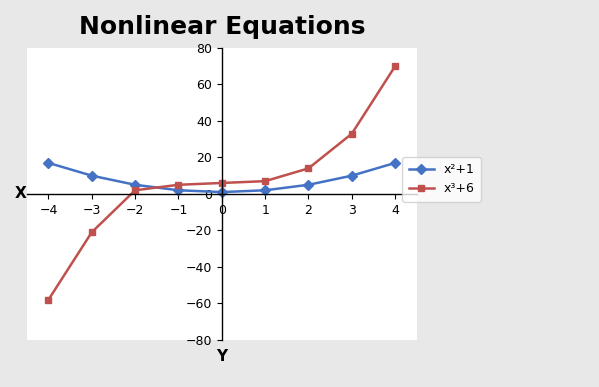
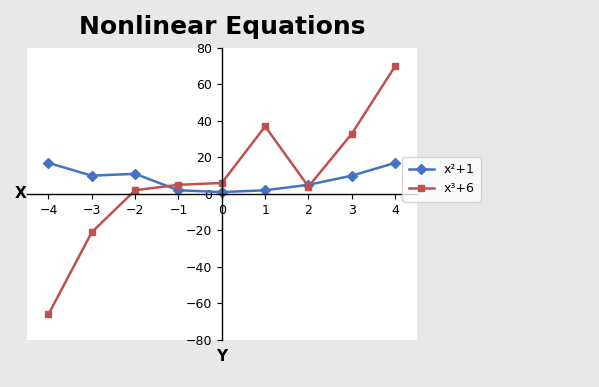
x³+6/−4: -58 -> -66
x²+1/−2: 5 -> 11
x³+6/1: 7 -> 37
x³+6/2: 14 -> 4
